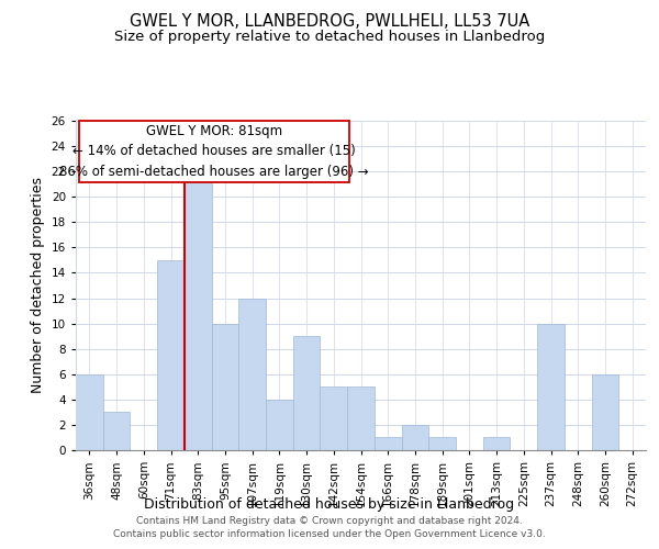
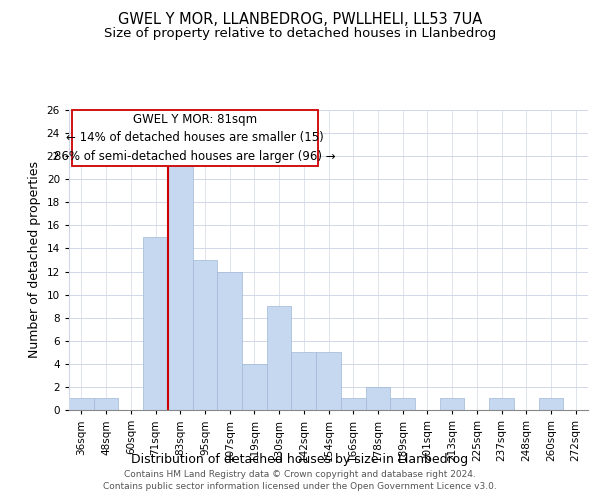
36sqm: 6 -> 1
48sqm: 3 -> 1
95sqm: 10 -> 13
237sqm: 10 -> 1
260sqm: 6 -> 1
